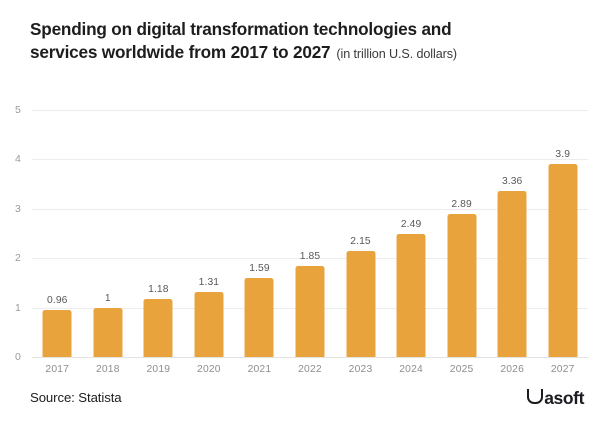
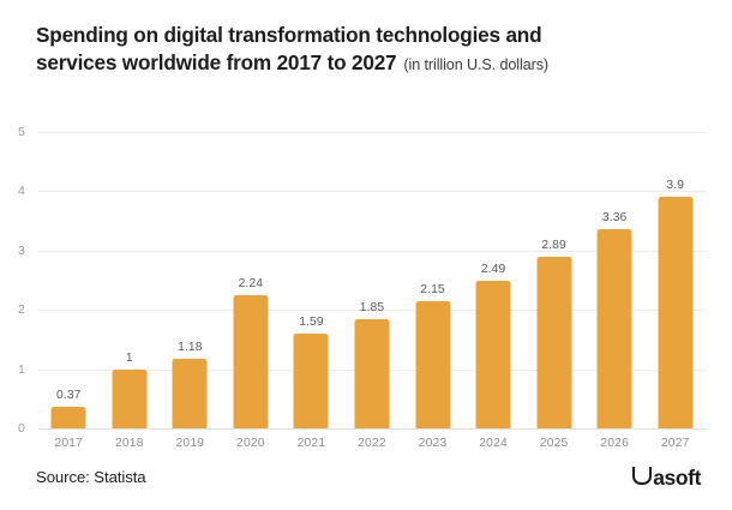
2017: 0.96 -> 0.37
2020: 1.31 -> 2.24
